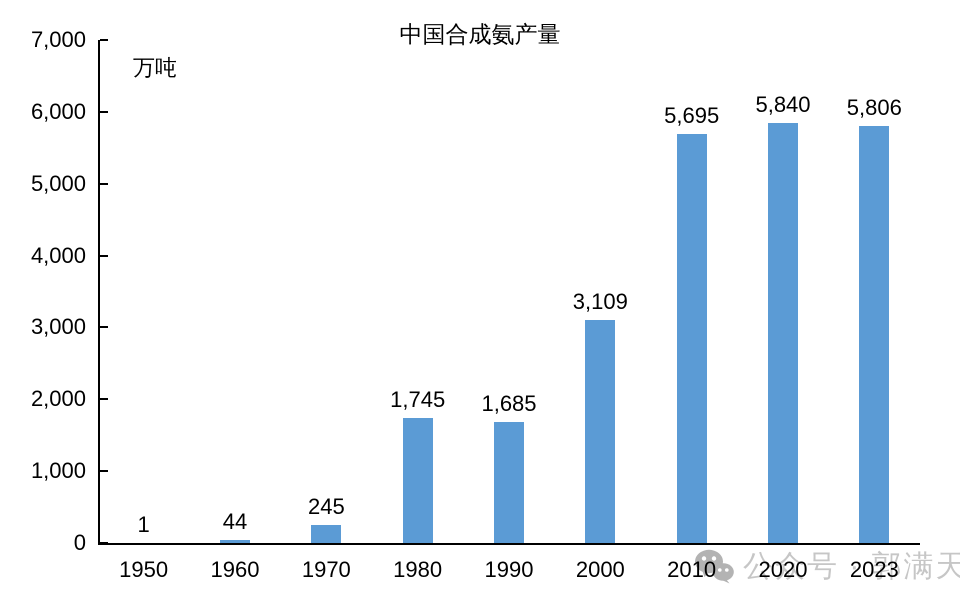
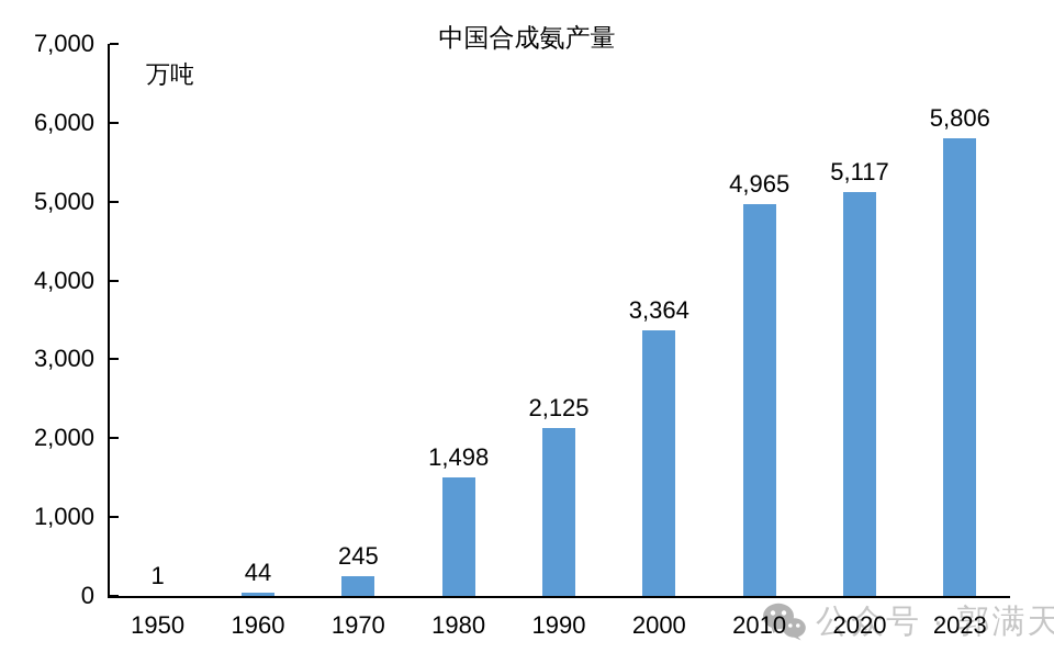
1980: 1,745 -> 1,498
1990: 1,685 -> 2,125
2000: 3,109 -> 3,364
2010: 5,695 -> 4,965
2020: 5,840 -> 5,117
